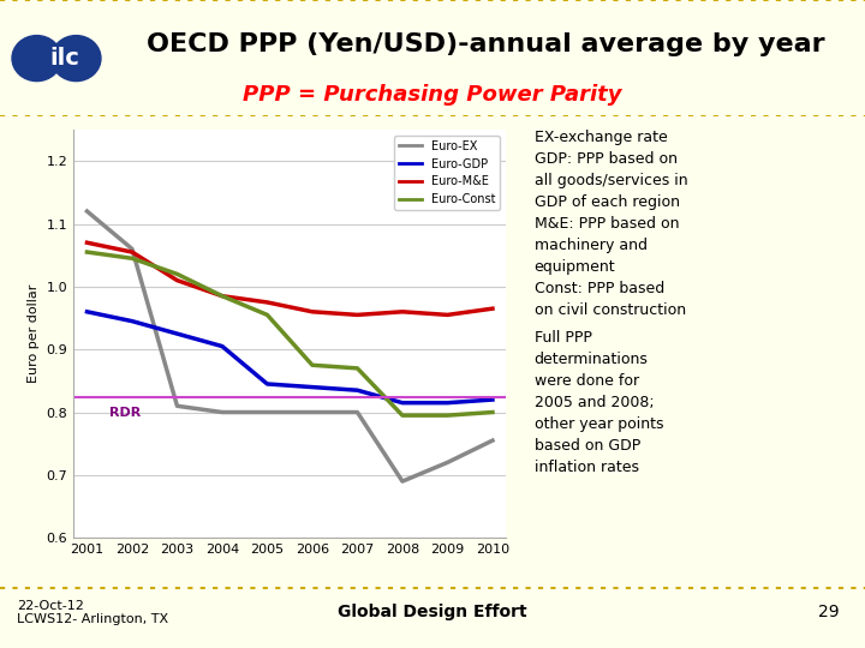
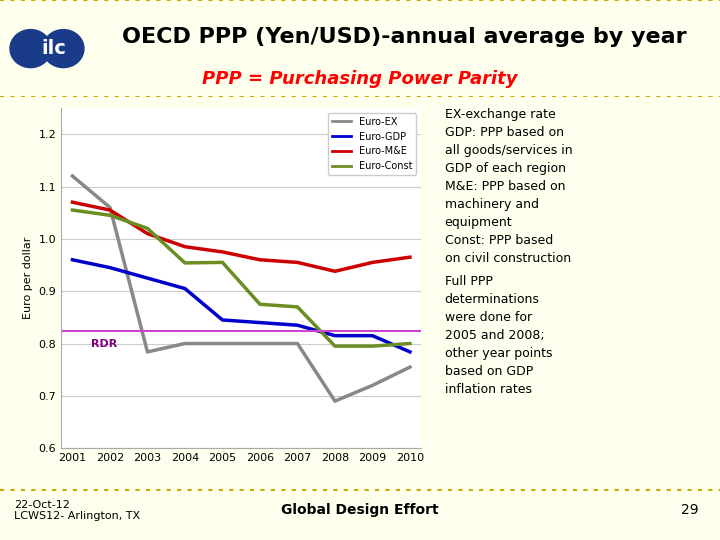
Euro-EX/2003: 0.810 -> 0.784
Euro-Const/2004: 0.985 -> 0.954
Euro-M&E/2008: 0.960 -> 0.938
Euro-GDP/2010: 0.820 -> 0.784
